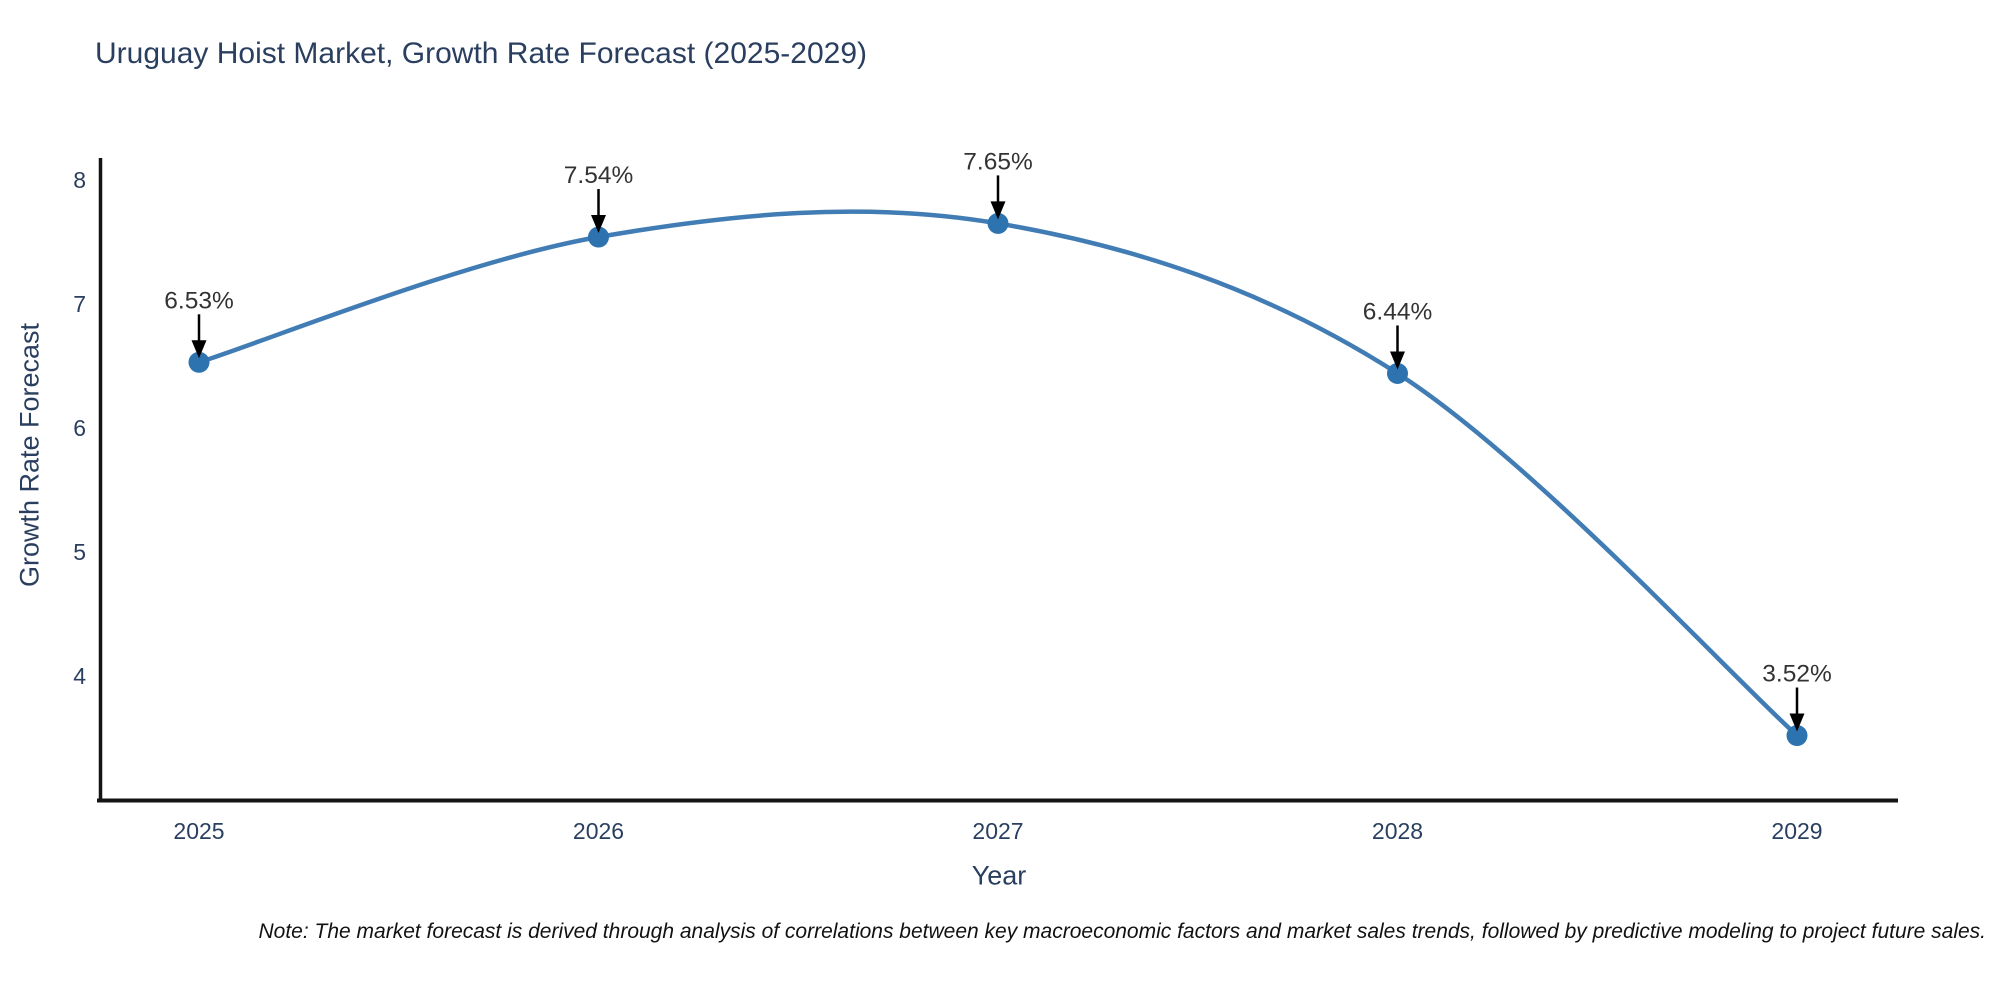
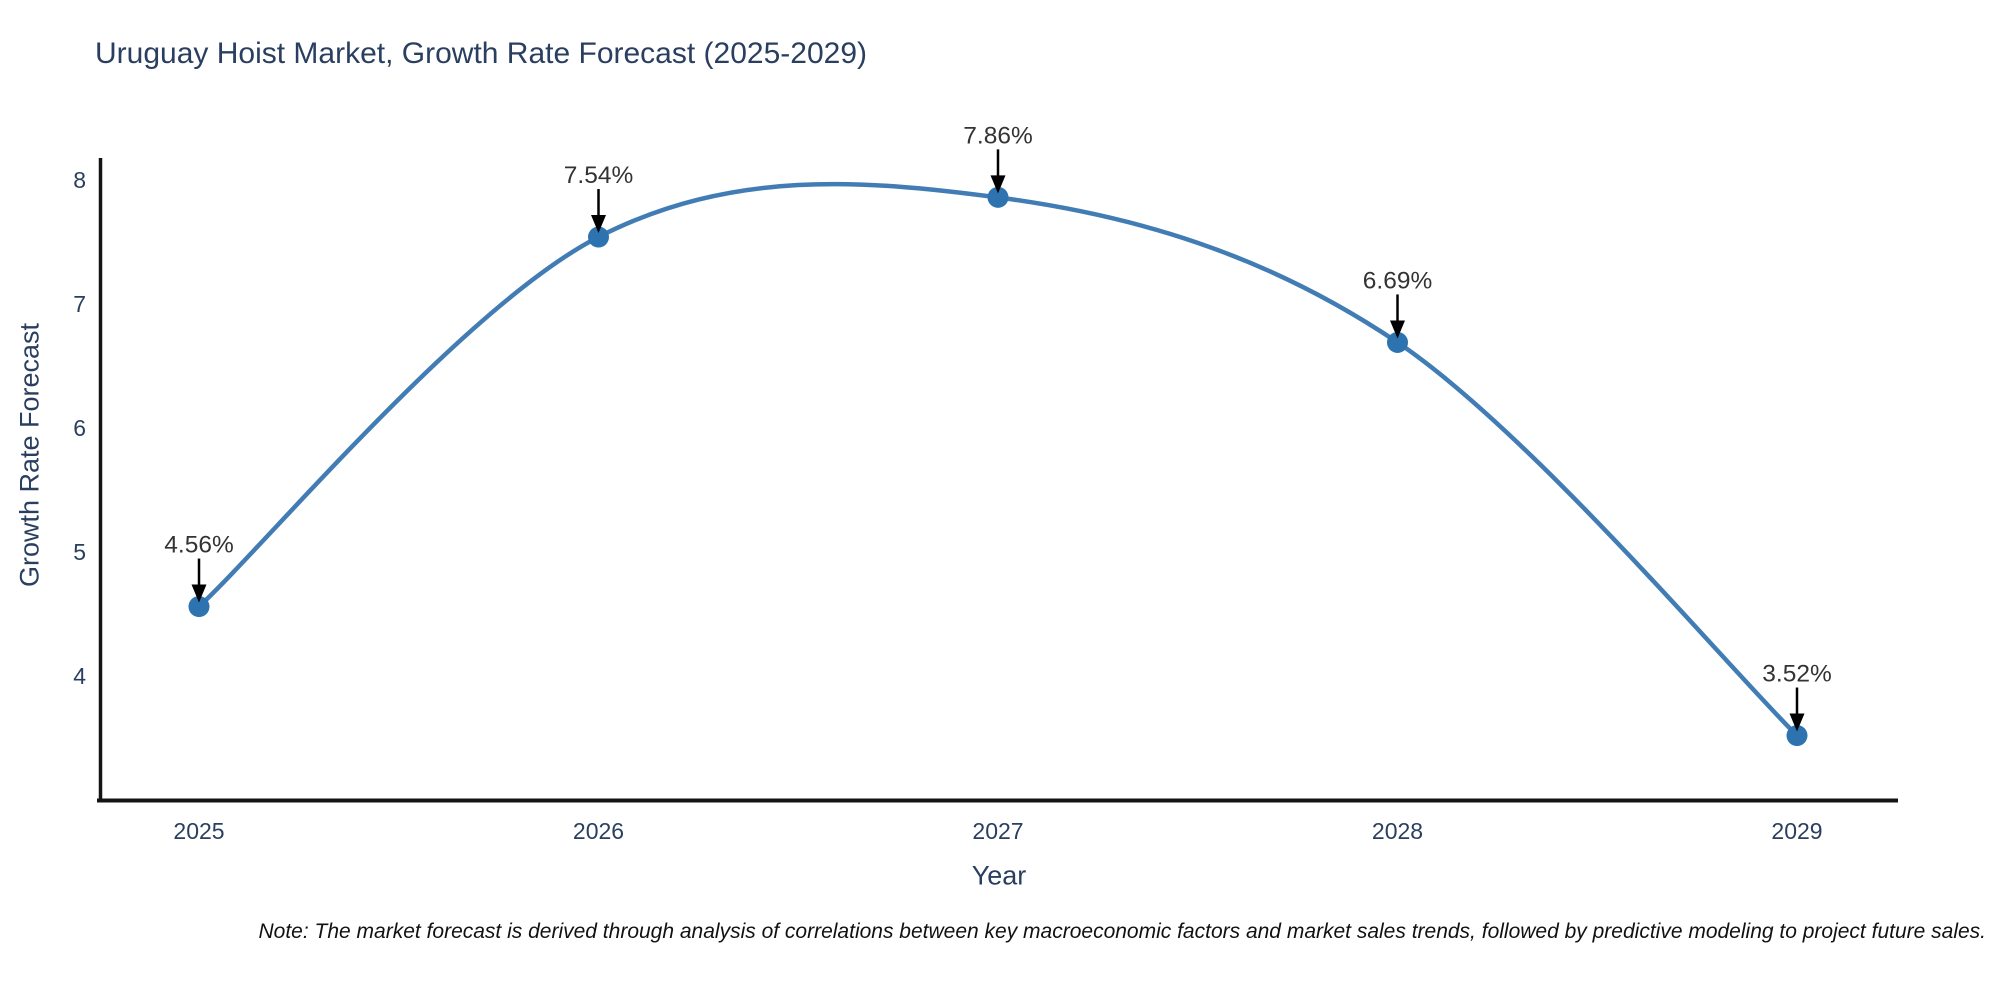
2025: 6.53% -> 4.56%
2027: 7.65% -> 7.86%
2028: 6.44% -> 6.69%
